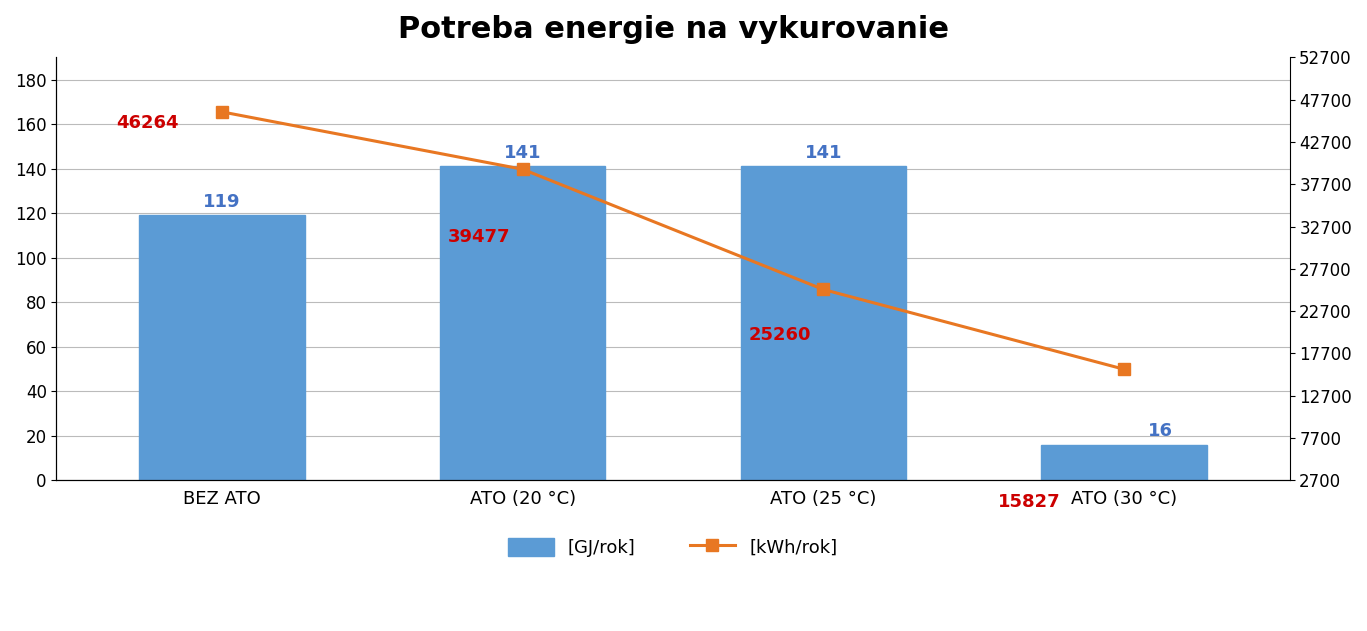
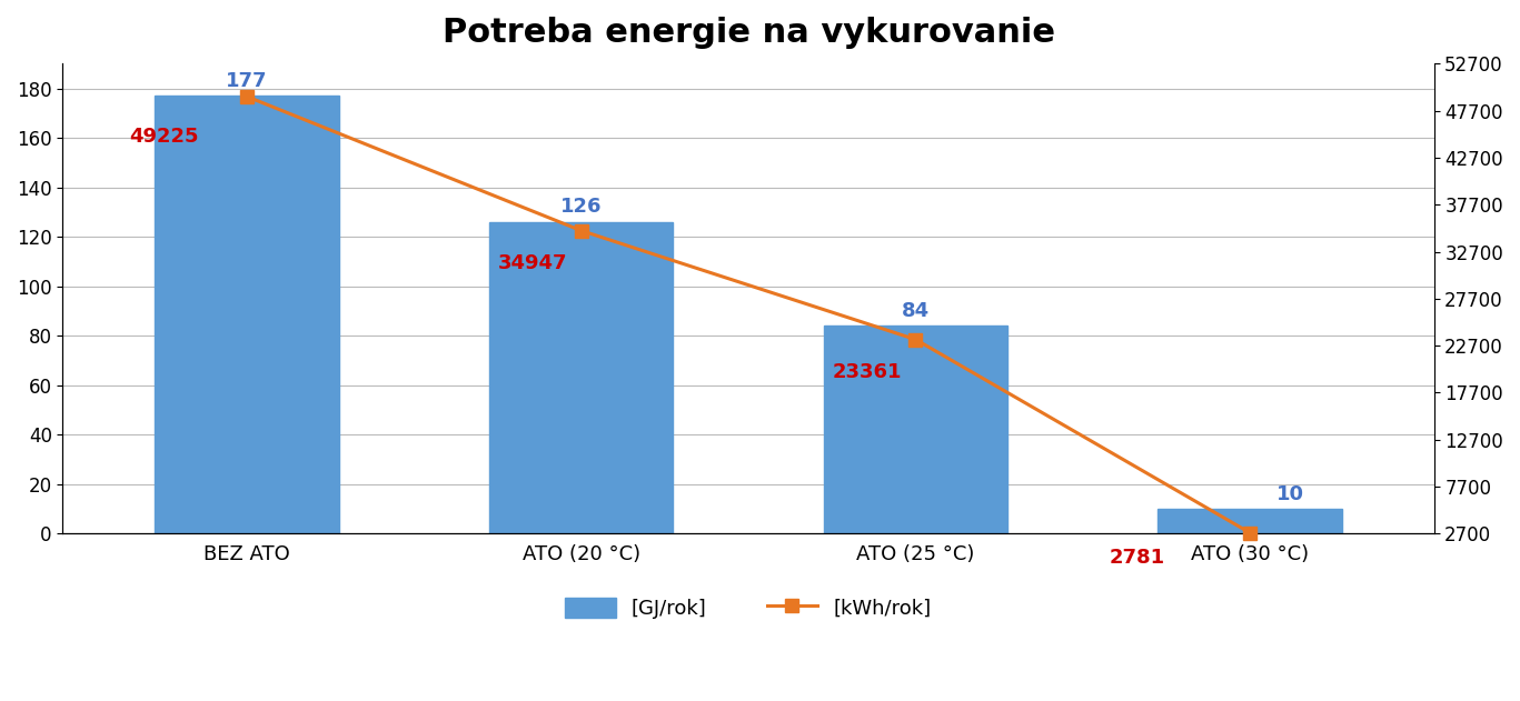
[GJ/rok]/BEZ ATO: 119 -> 177
[kWh/rok]/BEZ ATO: 46264 -> 49225
[GJ/rok]/ATO (20 °C): 141 -> 126
[kWh/rok]/ATO (20 °C): 39477 -> 34947
[GJ/rok]/ATO (25 °C): 141 -> 84
[kWh/rok]/ATO (25 °C): 25260 -> 23361
[GJ/rok]/ATO (30 °C): 16 -> 10
[kWh/rok]/ATO (30 °C): 15827 -> 2781
